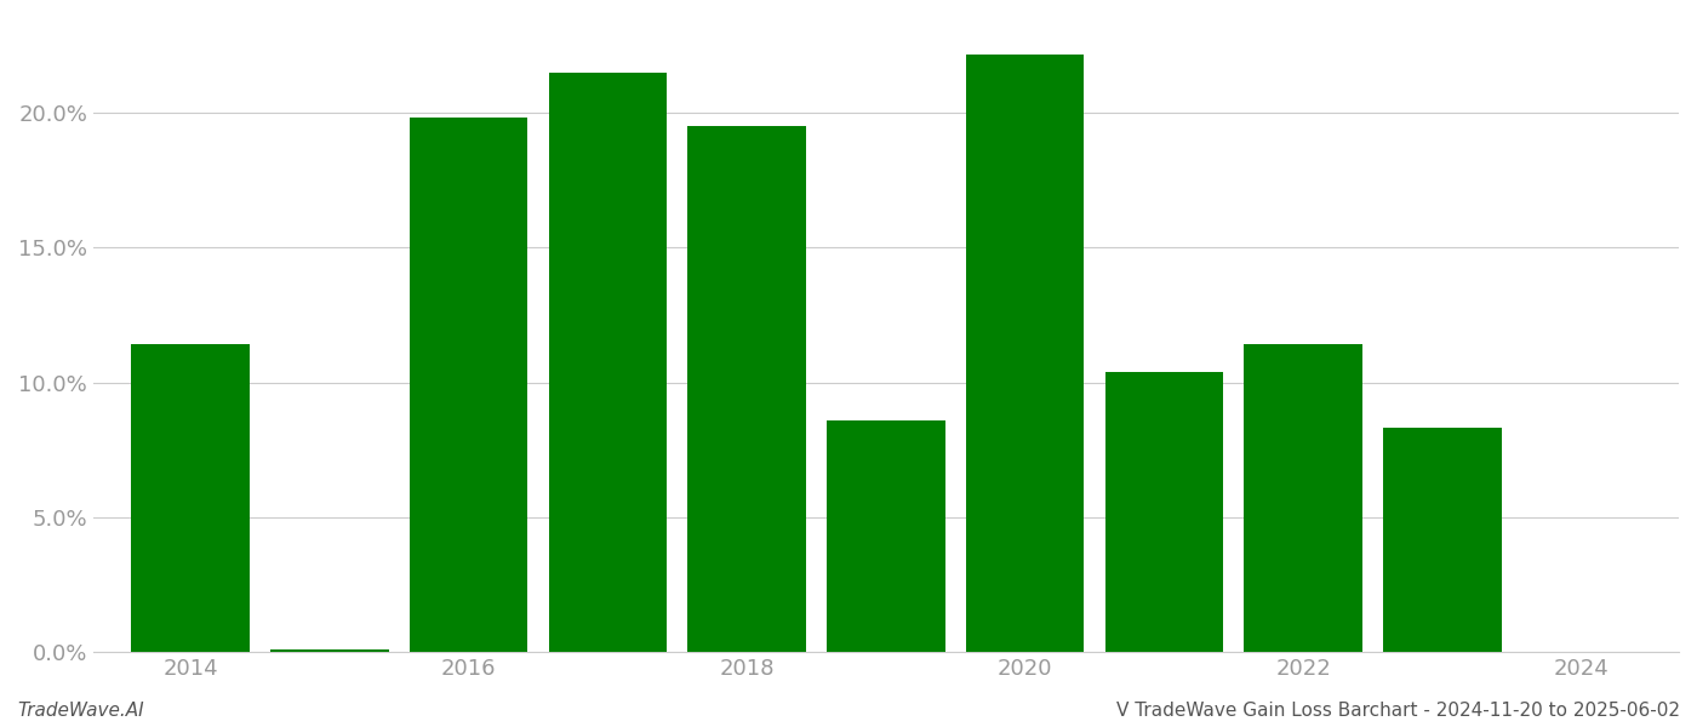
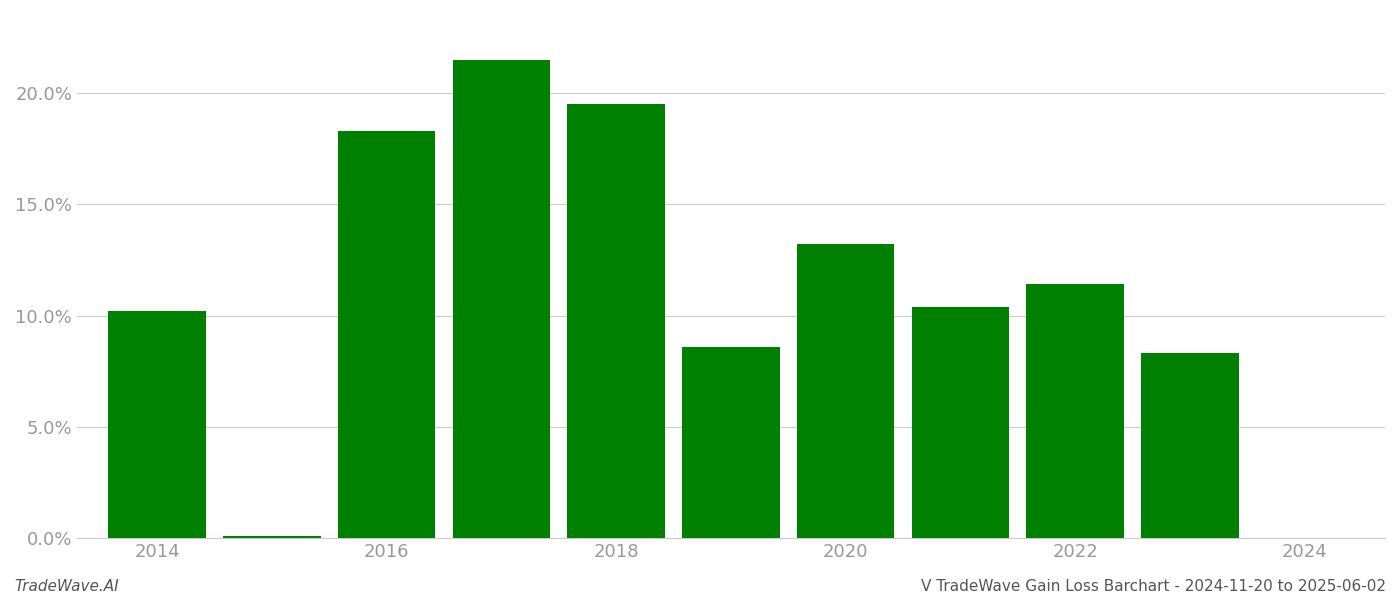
2014: 11.40% -> 10.21%
2016: 19.80% -> 18.30%
2020: 22.15% -> 13.20%
